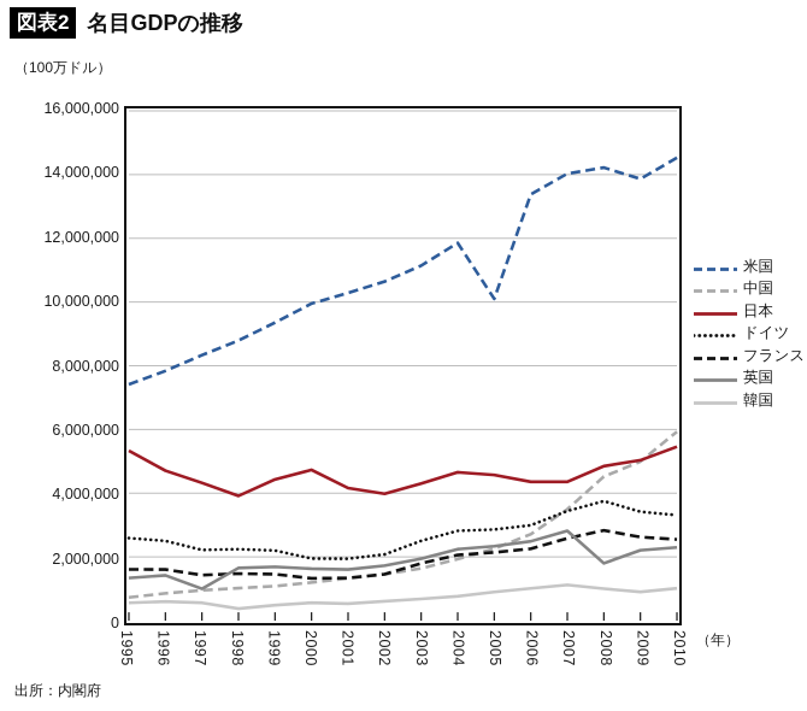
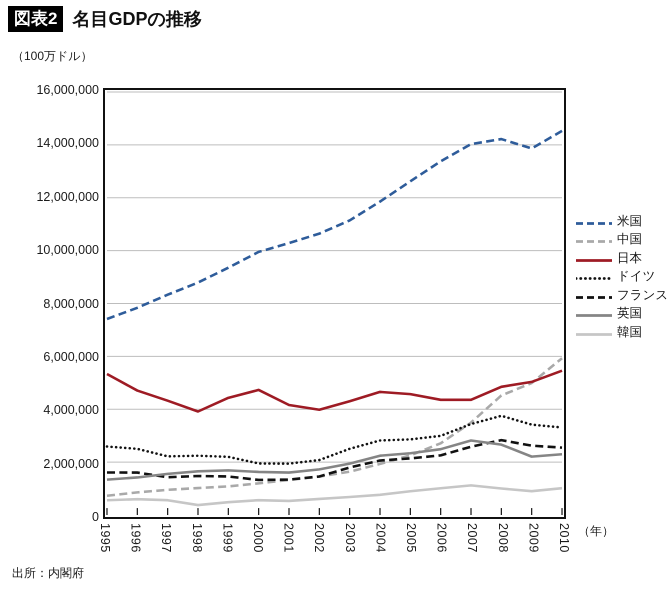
英国/1997: 1000000 -> 1600000
米国/2005: 10100000 -> 12600000
英国/2008: 1800000 -> 2700000
